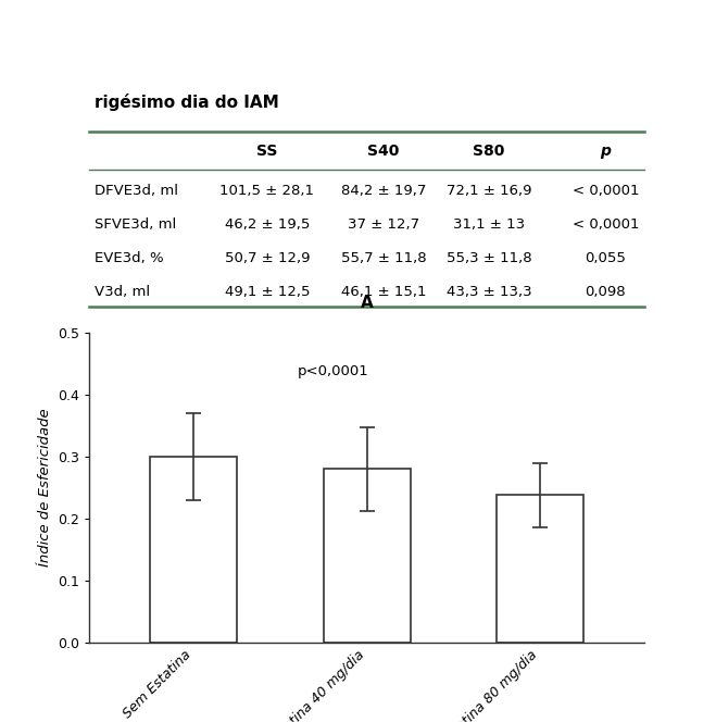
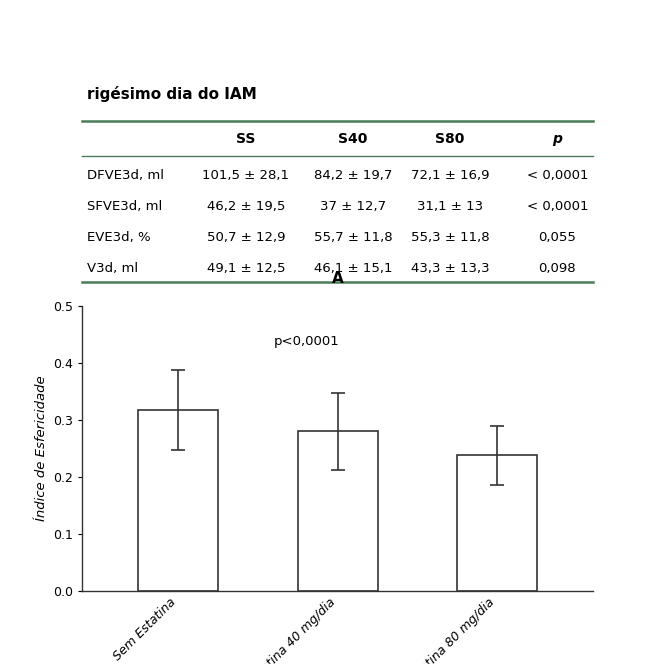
Sem Estatina: 0.300 -> 0.318
